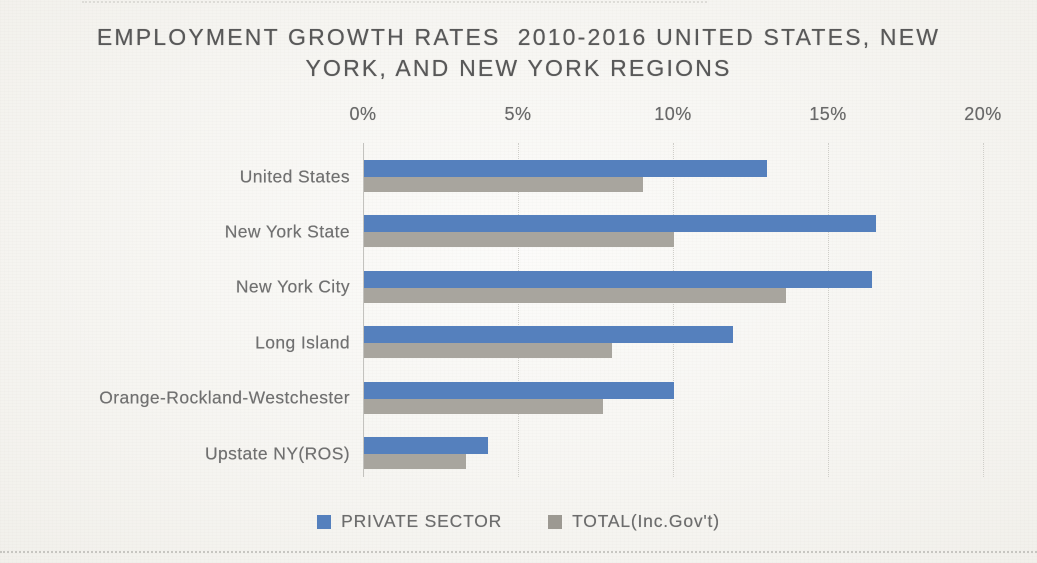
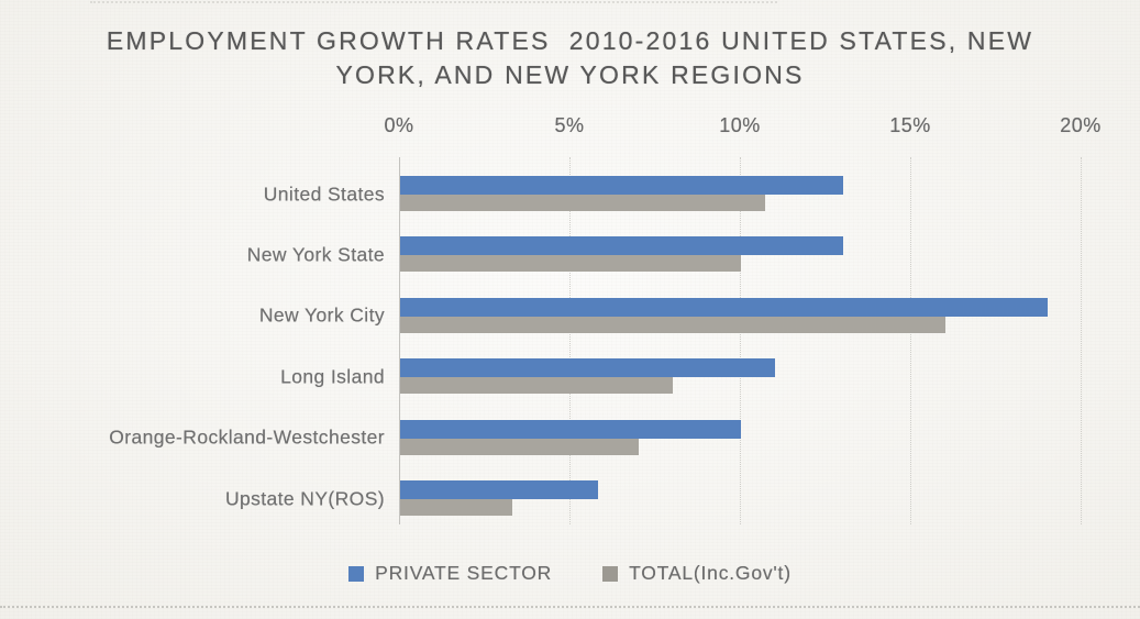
TOTAL(Inc.Gov't)/United States: 9.0% -> 10.7%
PRIVATE SECTOR/New York State: 16.5% -> 13.0%
PRIVATE SECTOR/New York City: 16.4% -> 19.0%
TOTAL(Inc.Gov't)/New York City: 13.6% -> 16.0%
PRIVATE SECTOR/Long Island: 11.9% -> 11.0%
TOTAL(Inc.Gov't)/Orange-Rockland-Westchester: 7.7% -> 7.0%
PRIVATE SECTOR/Upstate NY(ROS): 4.0% -> 5.8%
